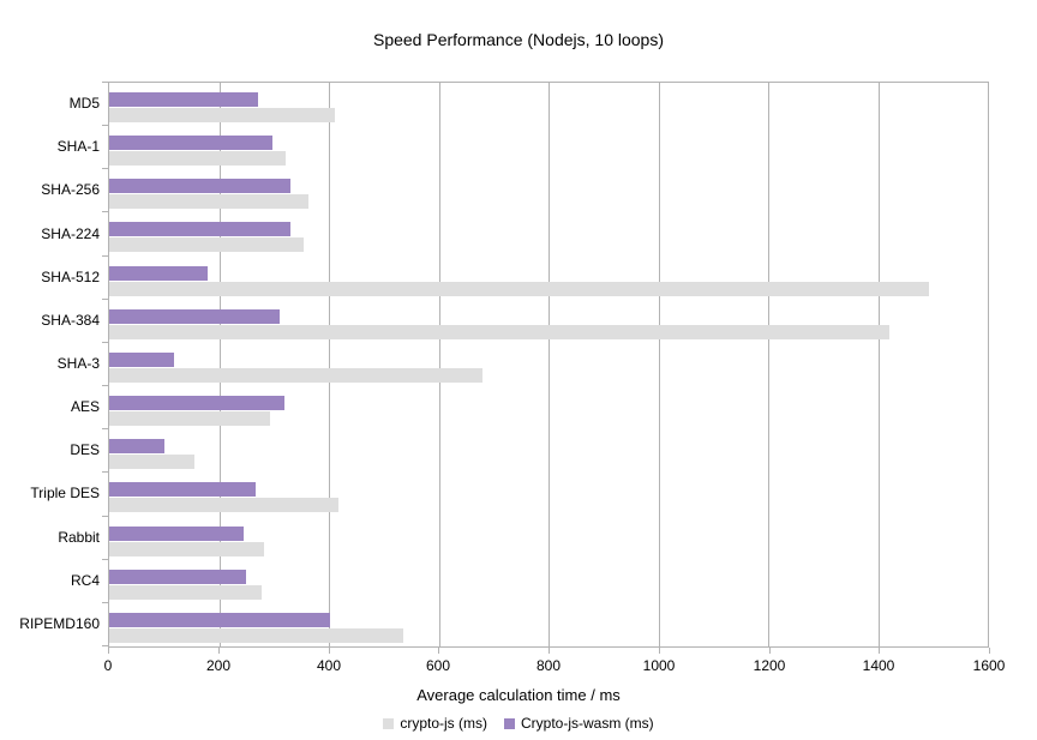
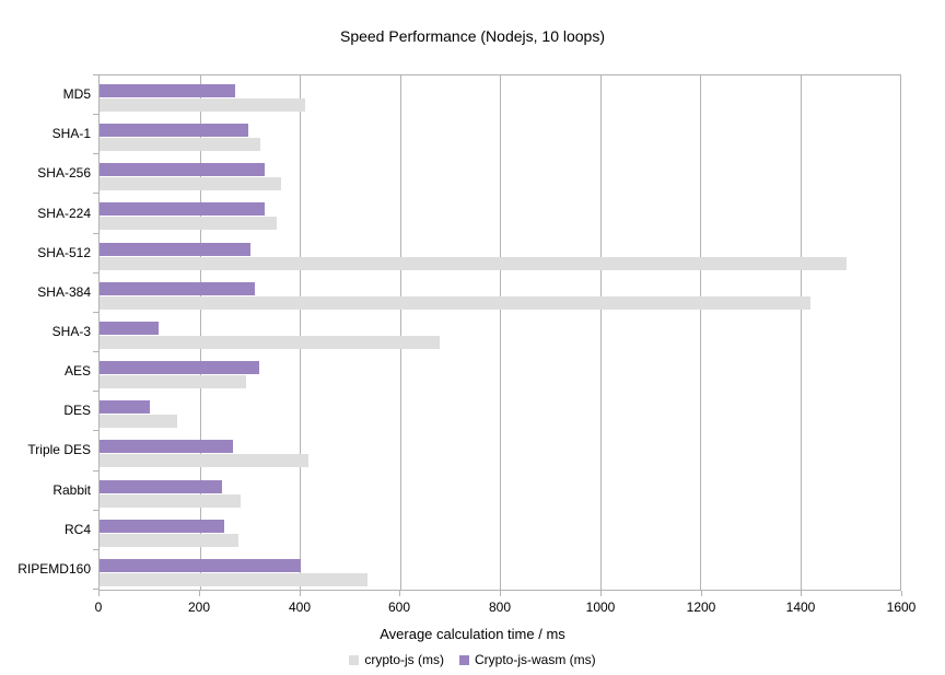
Crypto-js-wasm (ms)/SHA-512: 180 -> 300
